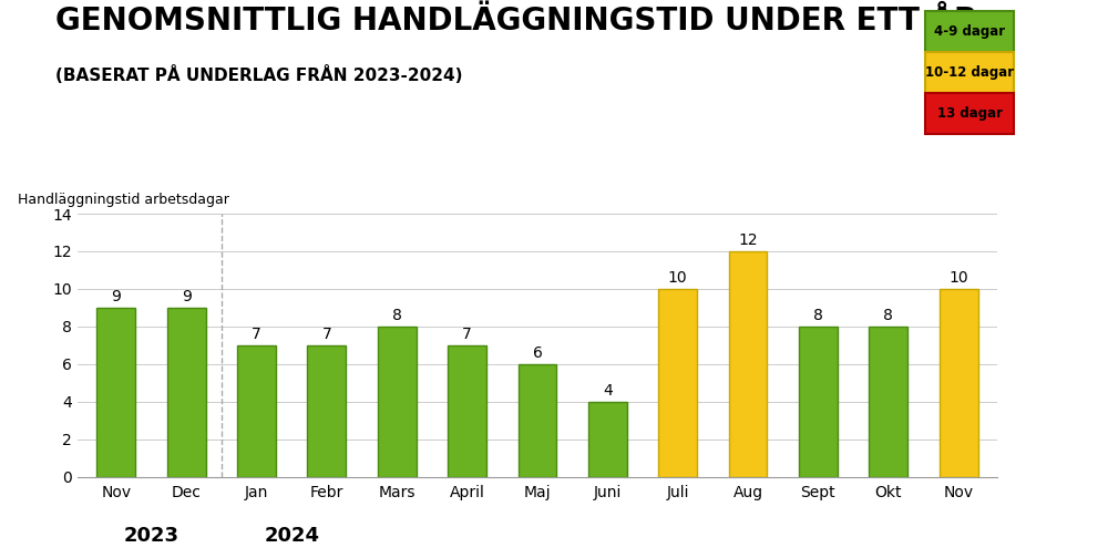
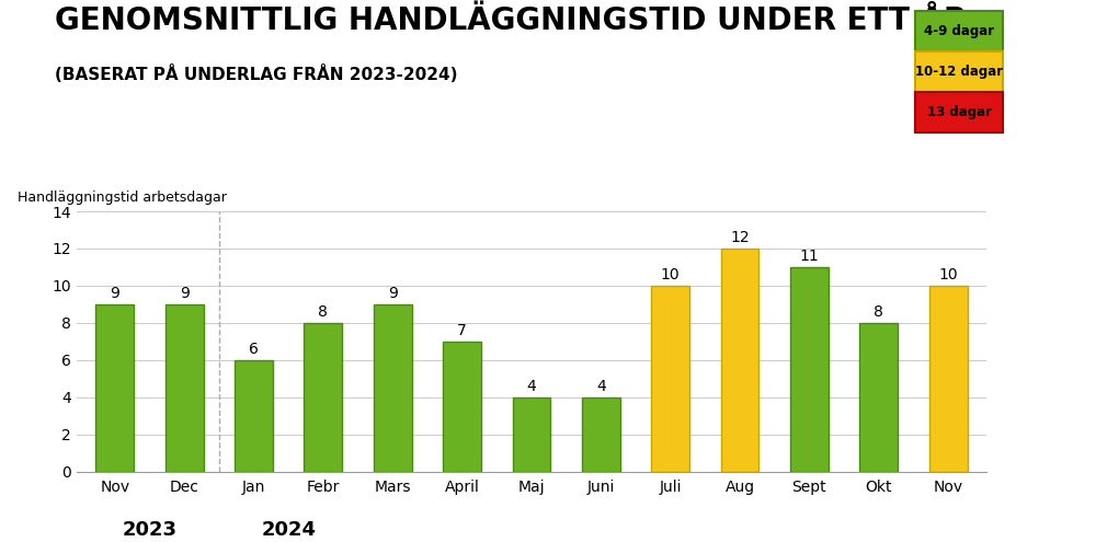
Jan: 7 -> 6
Febr: 7 -> 8
Mars: 8 -> 9
Maj: 6 -> 4
Sept: 8 -> 11
